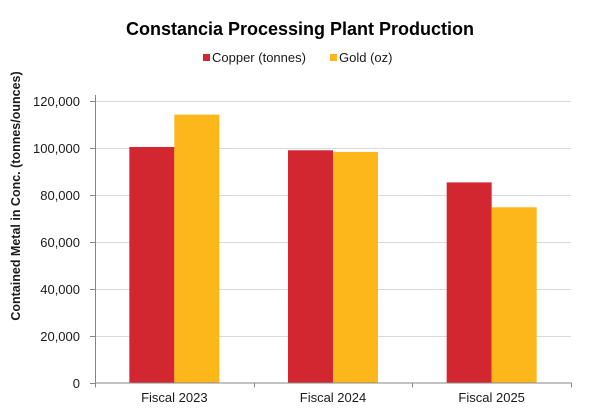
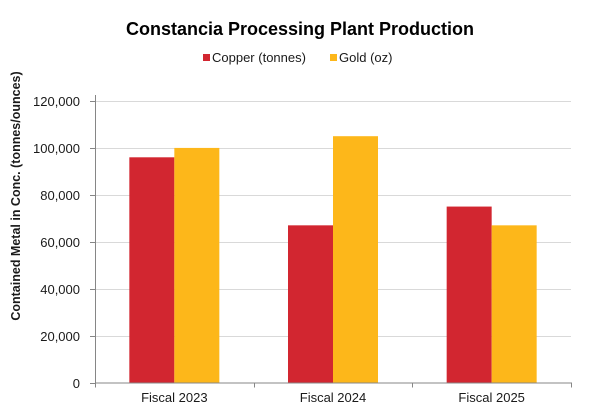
Copper (tonnes)/Fiscal 2023: 100000 -> 96000
Gold (oz)/Fiscal 2023: 114000 -> 100000
Copper (tonnes)/Fiscal 2024: 99000 -> 67000
Gold (oz)/Fiscal 2024: 98000 -> 105000
Copper (tonnes)/Fiscal 2025: 85000 -> 75000
Gold (oz)/Fiscal 2025: 75000 -> 67000
